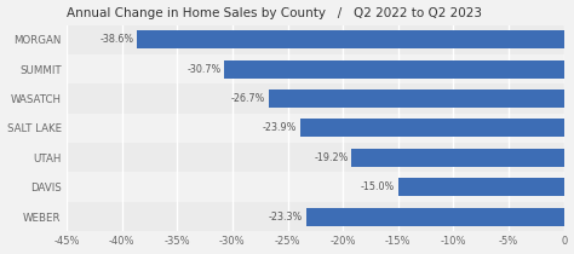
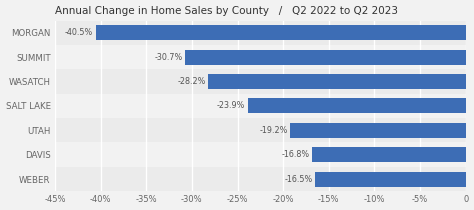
MORGAN: -38.6% -> -40.5%
WASATCH: -26.7% -> -28.2%
DAVIS: -15.0% -> -16.8%
WEBER: -23.3% -> -16.5%
